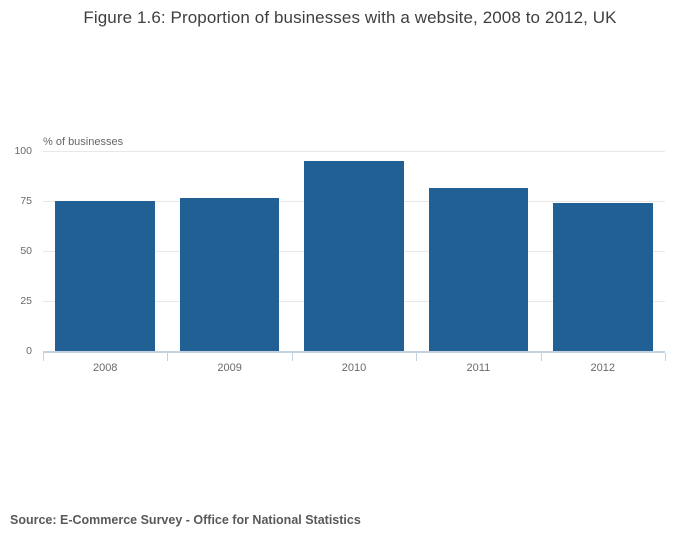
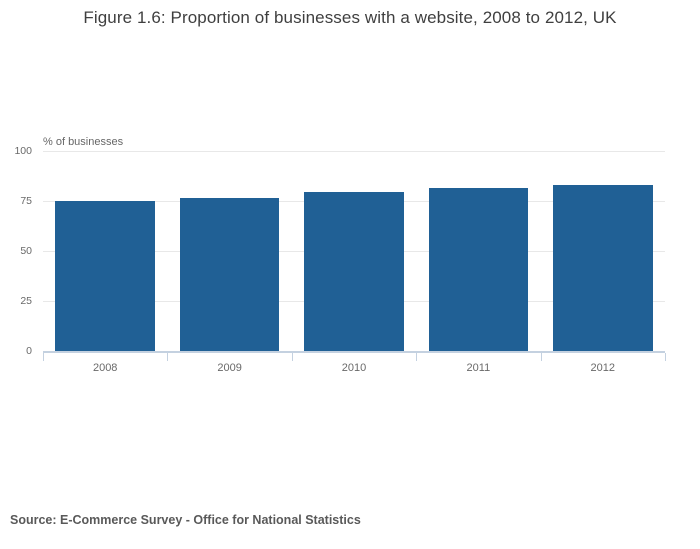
2010: 95 -> 80
2012: 74 -> 83
